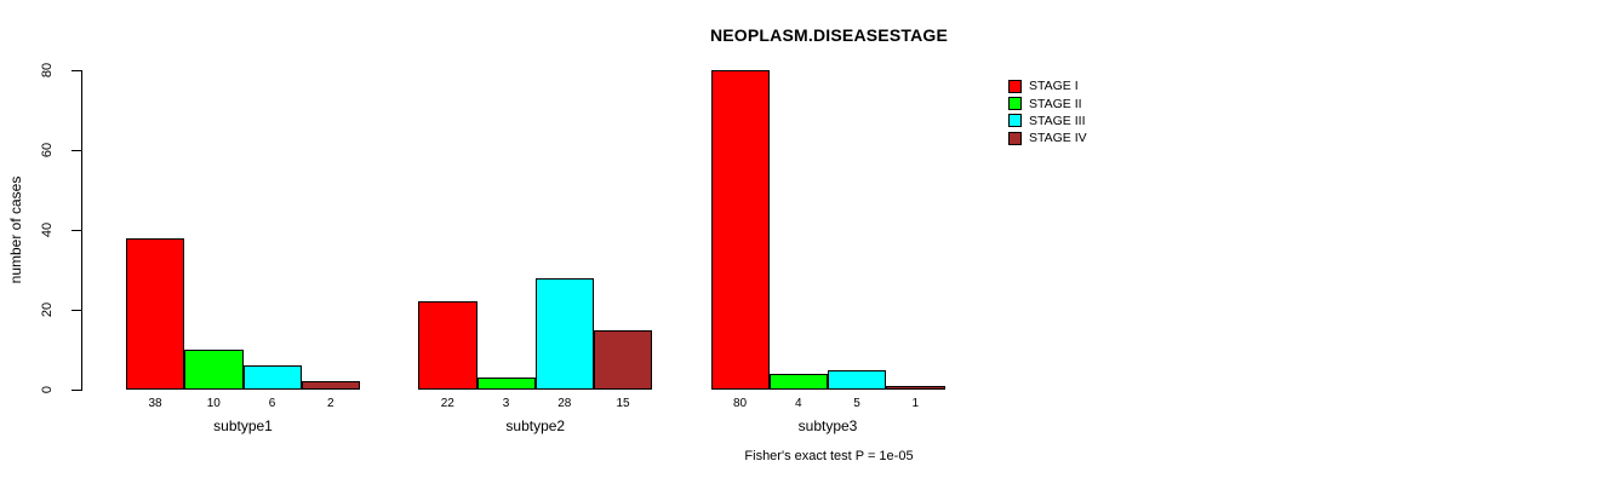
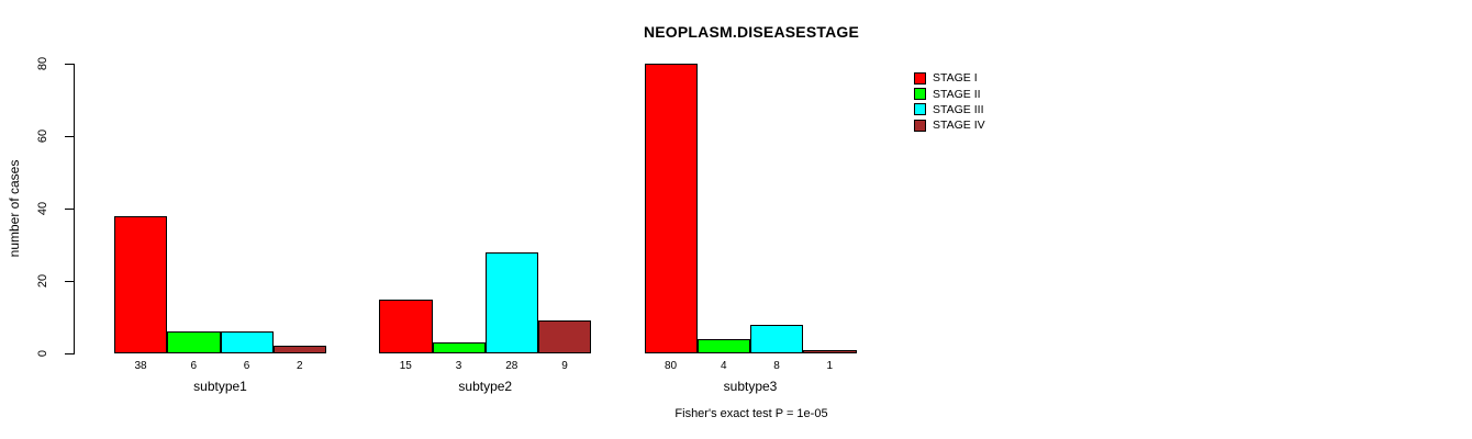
STAGE II/subtype1: 10 -> 6
STAGE I/subtype2: 22 -> 15
STAGE IV/subtype2: 15 -> 9
STAGE III/subtype3: 5 -> 8
